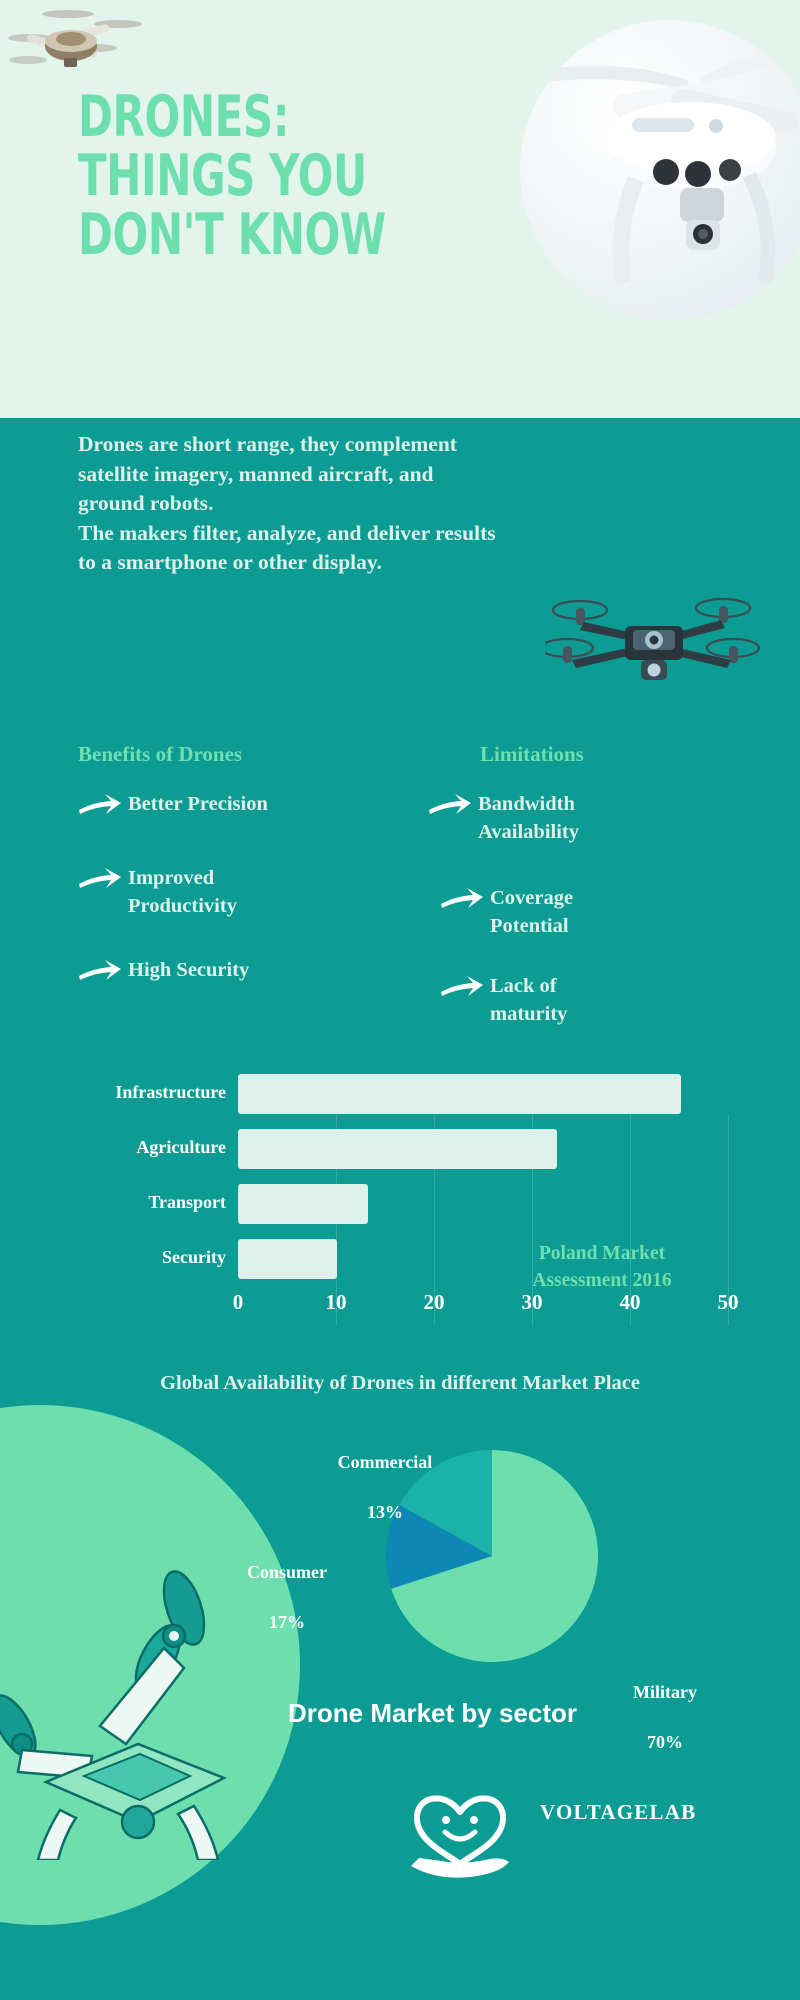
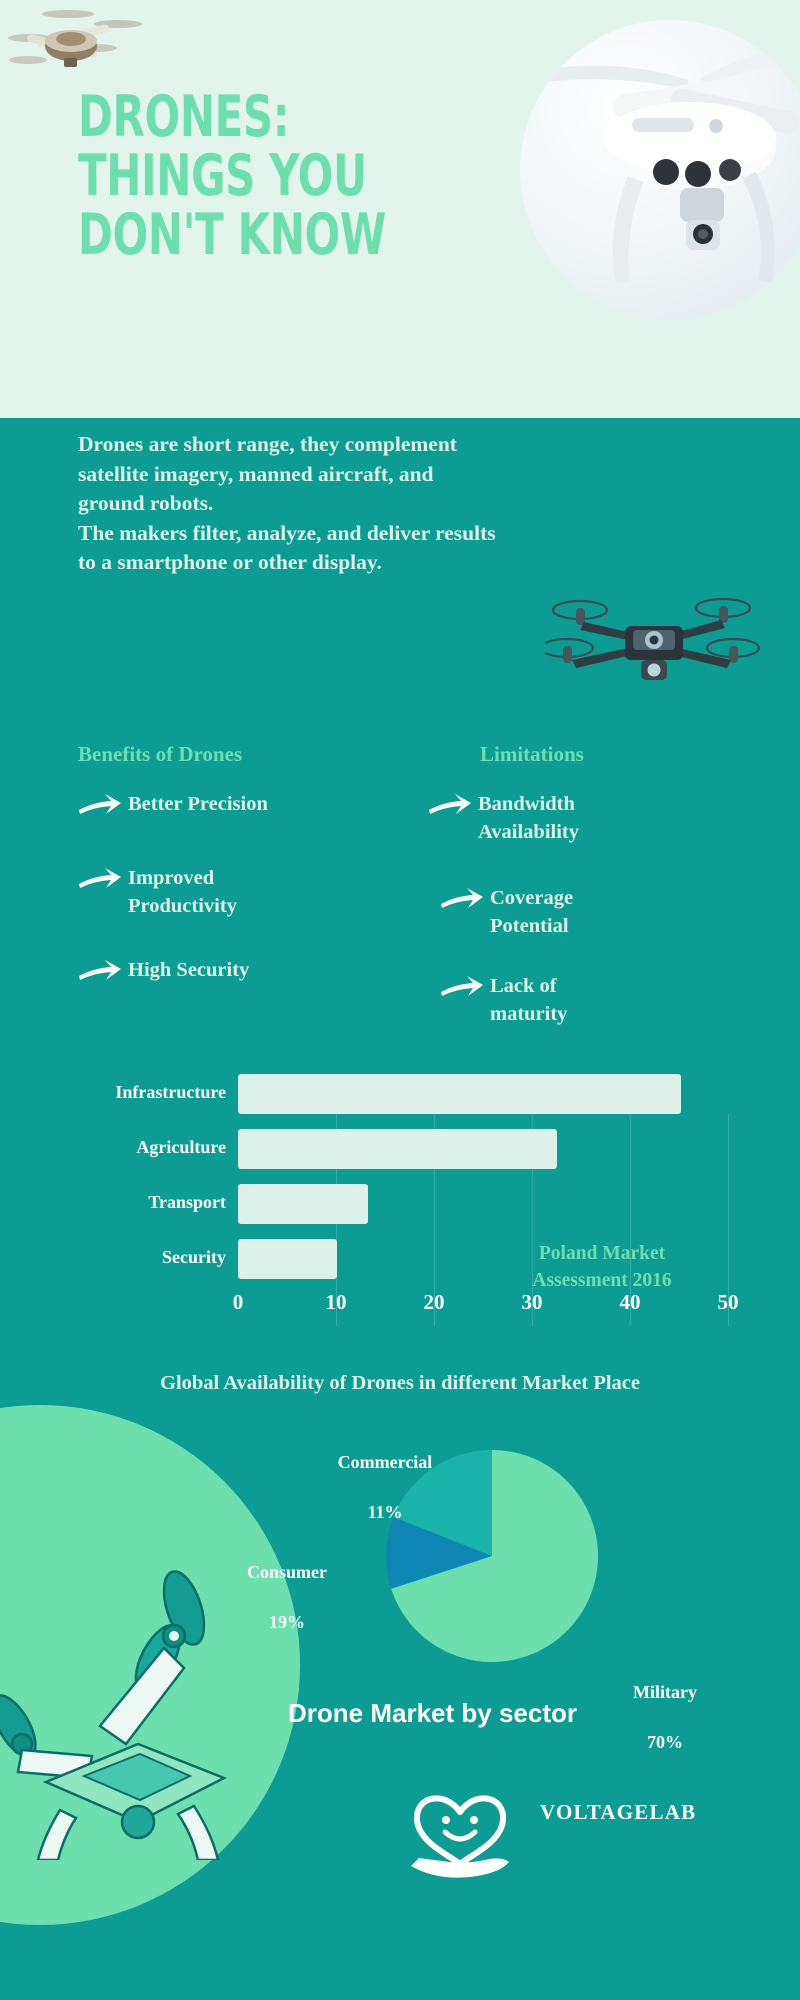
Drone Market by sector/Commercial: 13% -> 11%
Drone Market by sector/Consumer: 17% -> 19%
